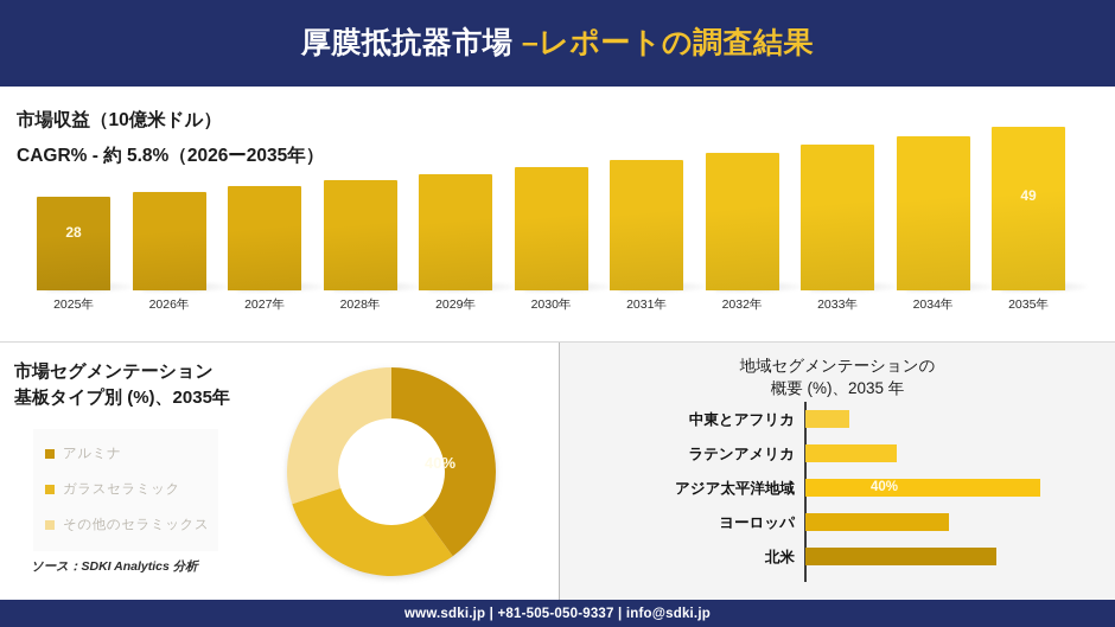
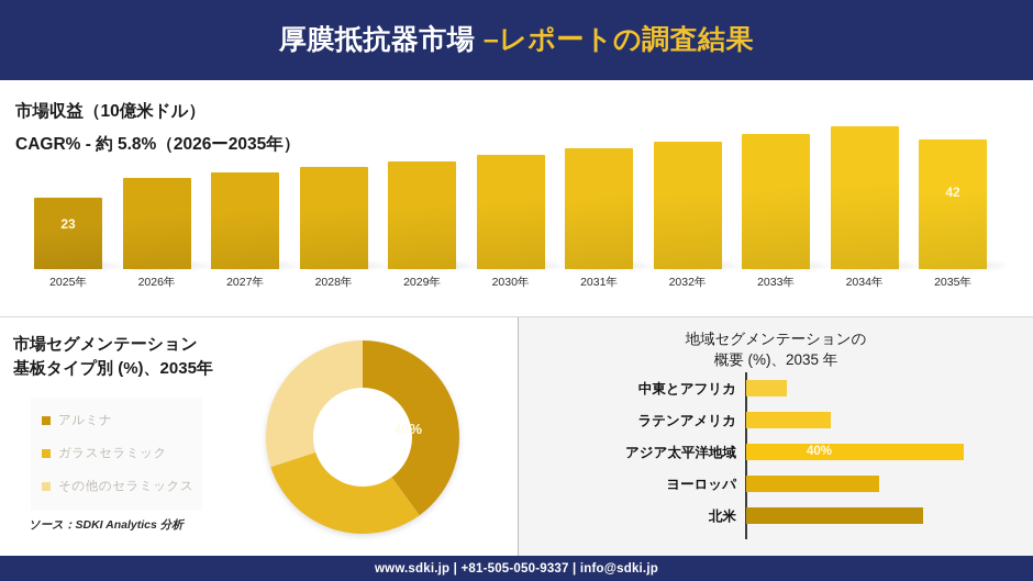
市場収益（10億米ドル）/2025年: 28 -> 23
市場収益（10億米ドル）/2035年: 49 -> 42
